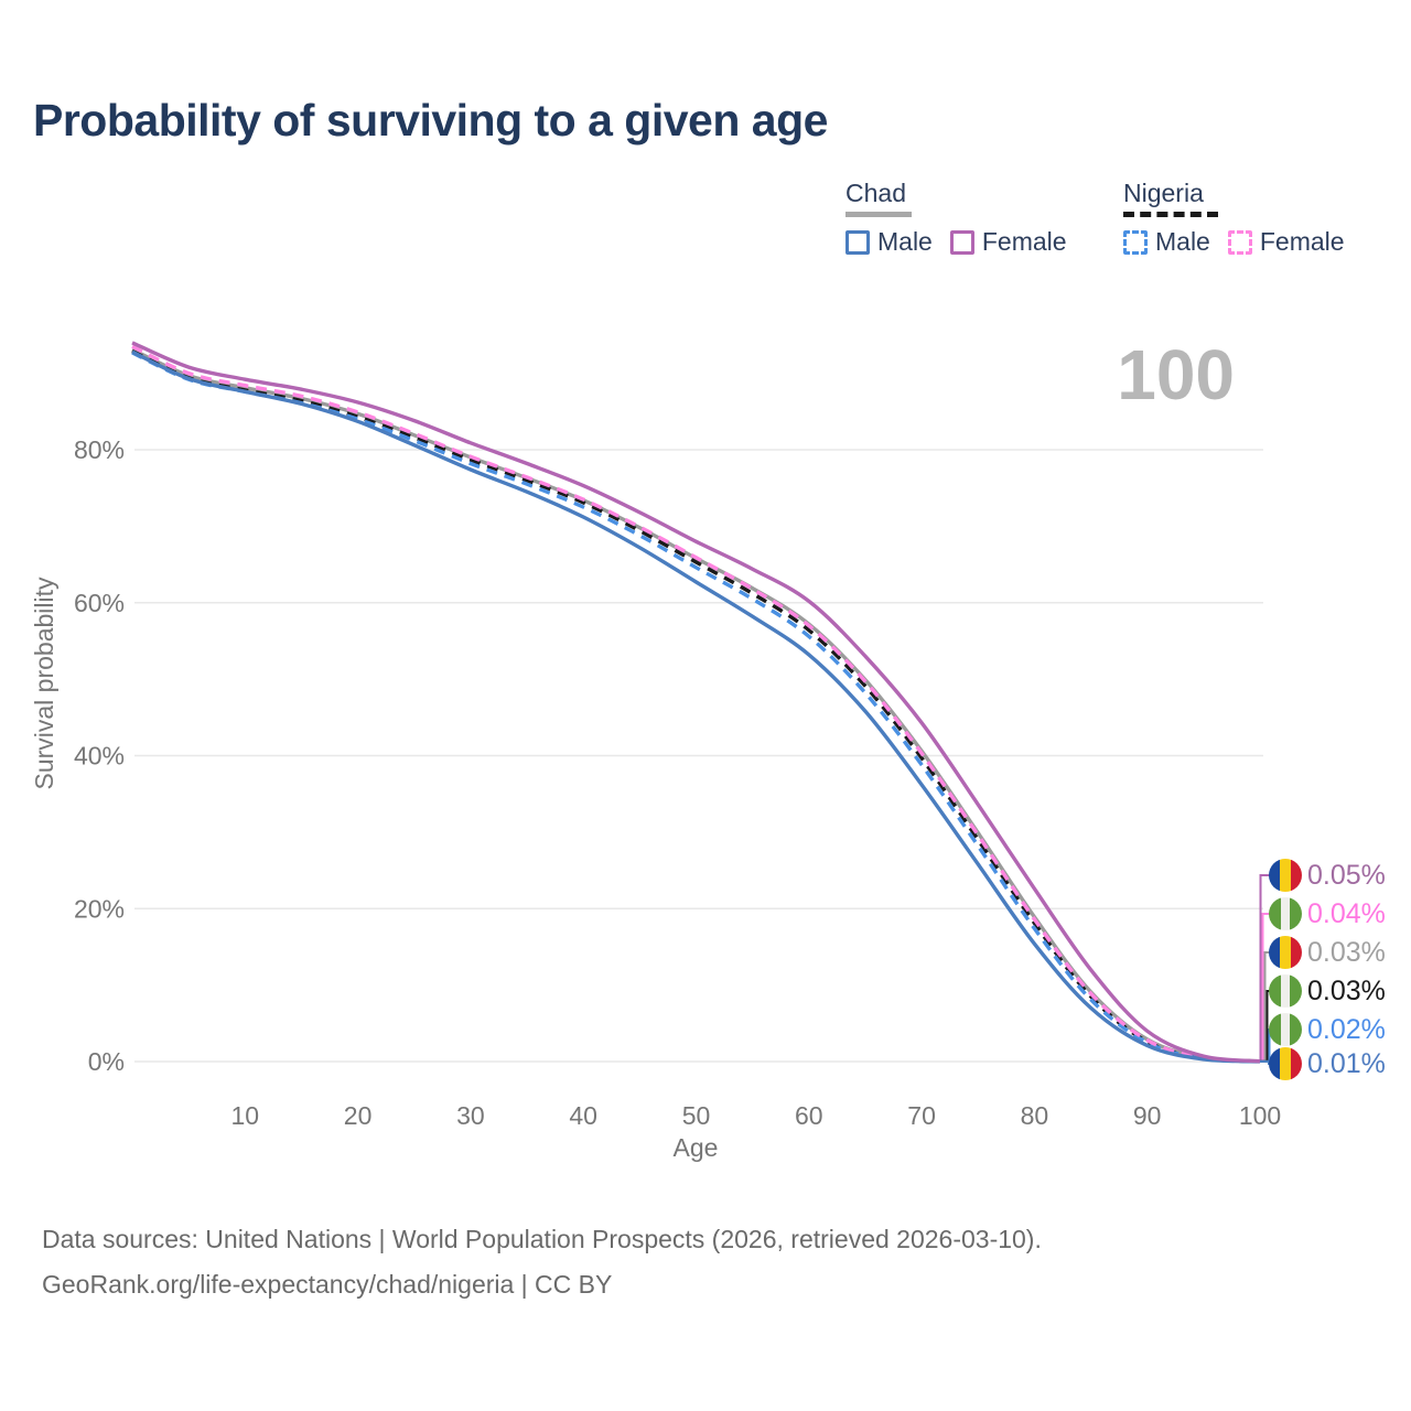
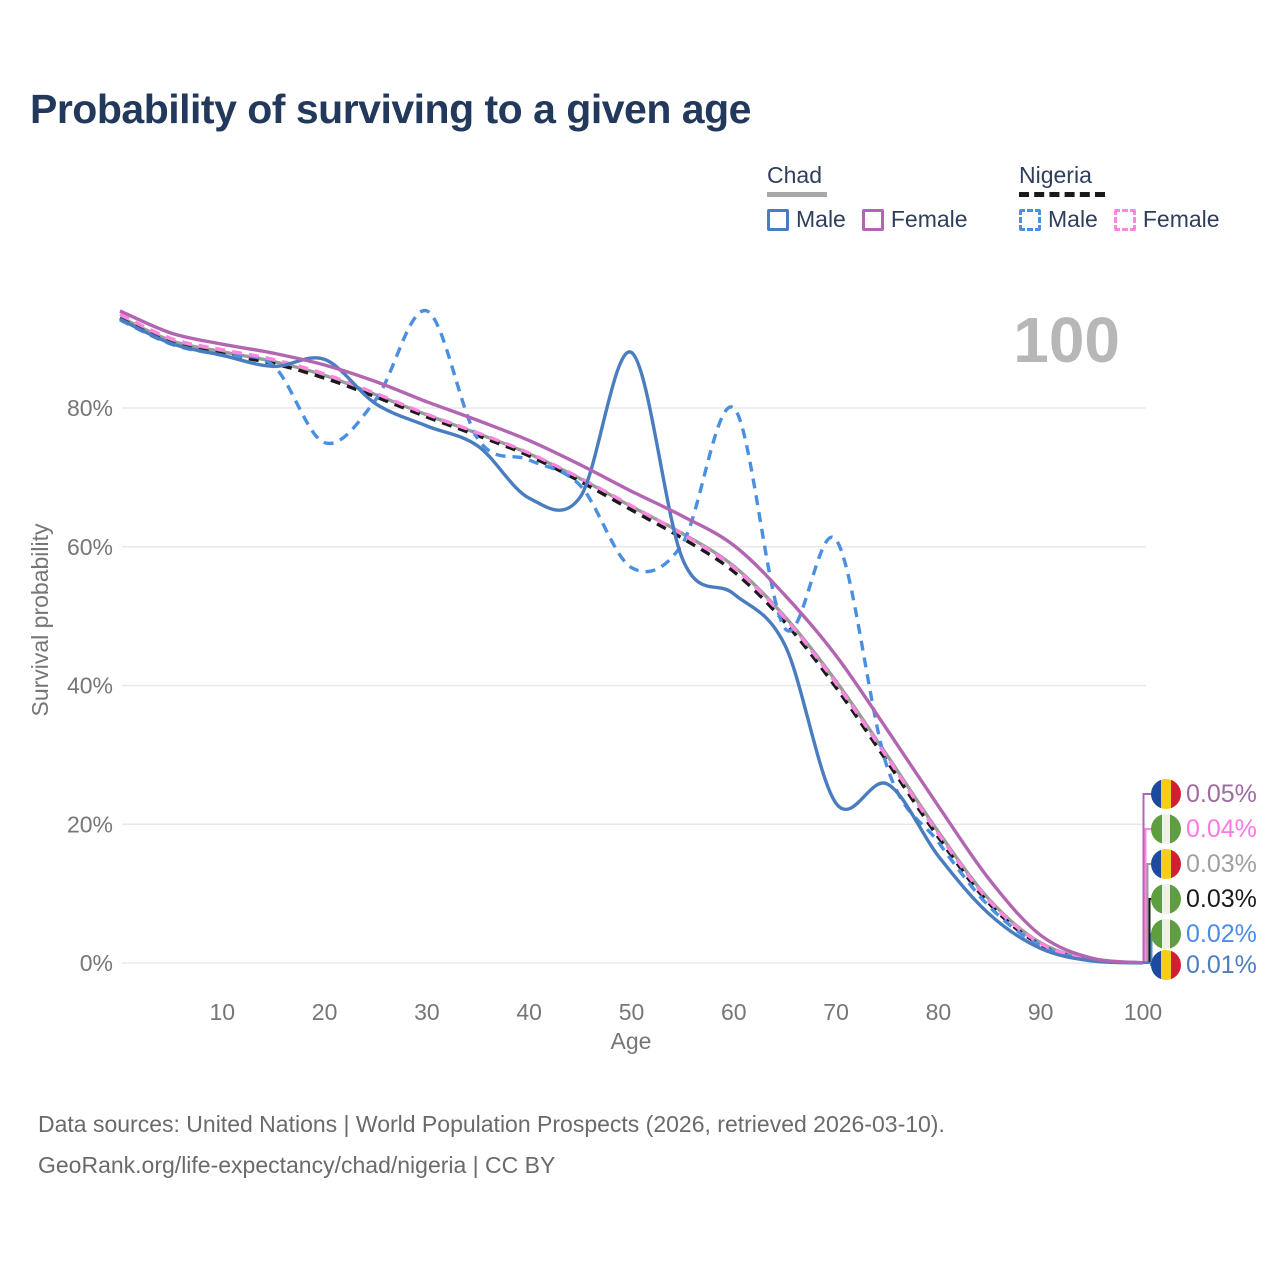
Nigeria Male/20: 84% -> 75%
Chad Male/20: 84% -> 87%
Nigeria Male/30: 78% -> 94%
Chad Male/40: 71% -> 67%
Nigeria Male/50: 65% -> 57%
Chad Male/50: 63% -> 88%
Nigeria Male/60: 56% -> 80%
Nigeria Male/70: 39% -> 61%
Chad Male/70: 36% -> 23%
